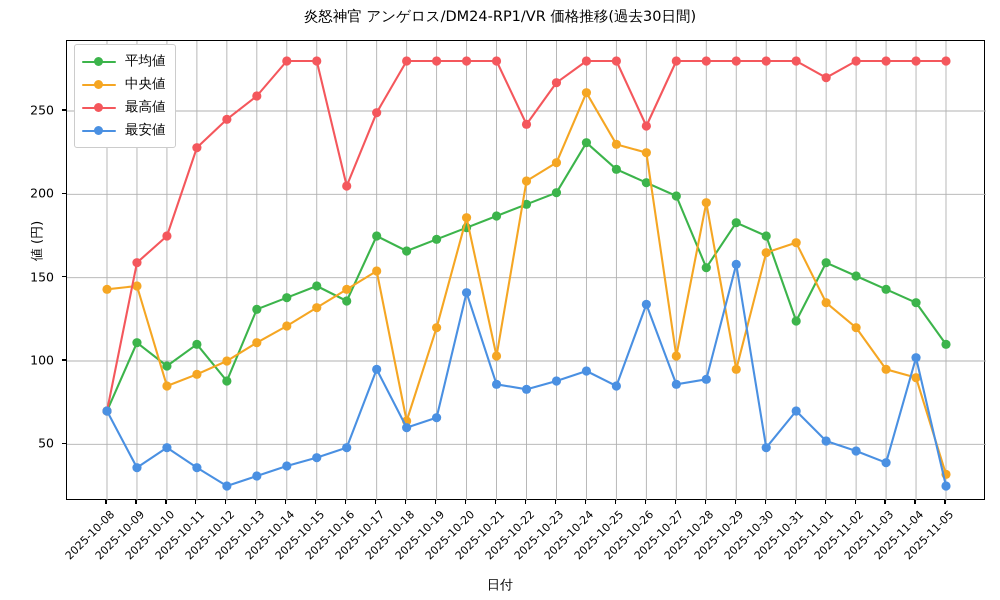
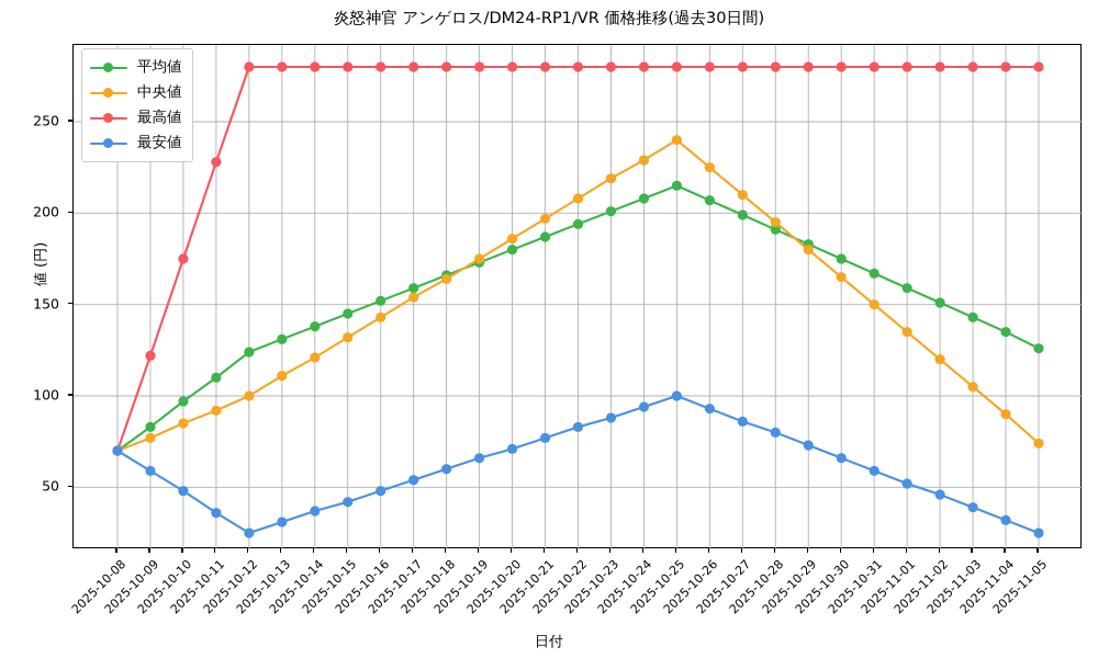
中央値/2025-10-08: 143 -> 70
平均値/2025-10-09: 111 -> 83
中央値/2025-10-09: 145 -> 77
最高値/2025-10-09: 159 -> 122
最安値/2025-10-09: 36 -> 59
平均値/2025-10-12: 88 -> 124
最高値/2025-10-12: 245 -> 280
最高値/2025-10-13: 259 -> 280
平均値/2025-10-16: 136 -> 152
最高値/2025-10-16: 205 -> 280
平均値/2025-10-17: 175 -> 159
最高値/2025-10-17: 249 -> 280
最安値/2025-10-17: 95 -> 54
中央値/2025-10-18: 64 -> 164
中央値/2025-10-19: 120 -> 175
最安値/2025-10-20: 141 -> 71
中央値/2025-10-21: 103 -> 197
最安値/2025-10-21: 86 -> 77
最高値/2025-10-22: 242 -> 280
最高値/2025-10-23: 267 -> 280
平均値/2025-10-24: 231 -> 208
中央値/2025-10-24: 261 -> 229
中央値/2025-10-25: 230 -> 240
最安値/2025-10-25: 85 -> 100
最高値/2025-10-26: 241 -> 280
最安値/2025-10-26: 134 -> 93
中央値/2025-10-27: 103 -> 210
平均値/2025-10-28: 156 -> 191
最安値/2025-10-28: 89 -> 80
中央値/2025-10-29: 95 -> 180
最安値/2025-10-29: 158 -> 73
最安値/2025-10-30: 48 -> 66
平均値/2025-10-31: 124 -> 167
中央値/2025-10-31: 171 -> 150
最安値/2025-10-31: 70 -> 59
最高値/2025-11-01: 270 -> 280
中央値/2025-11-03: 95 -> 105
最安値/2025-11-04: 102 -> 32
平均値/2025-11-05: 110 -> 126
中央値/2025-11-05: 32 -> 74
